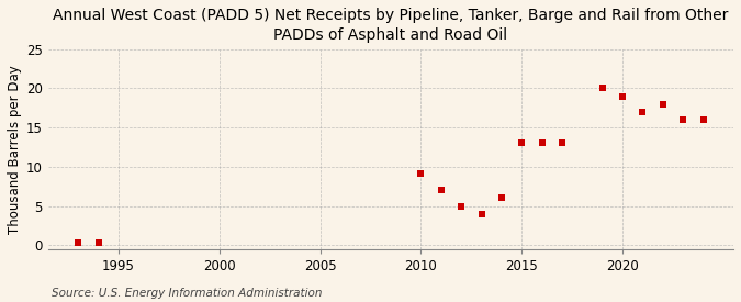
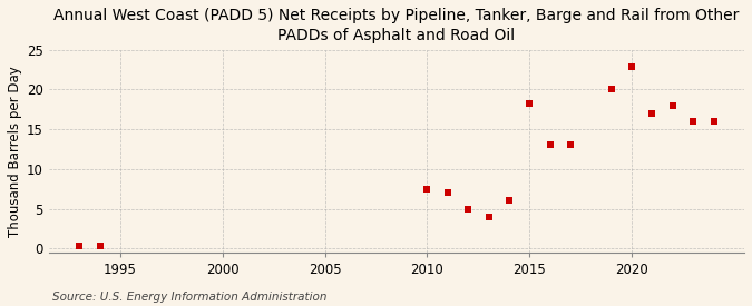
2010: 9.2 -> 7.4
2015: 13.0 -> 18.2
2020: 19.0 -> 22.8
